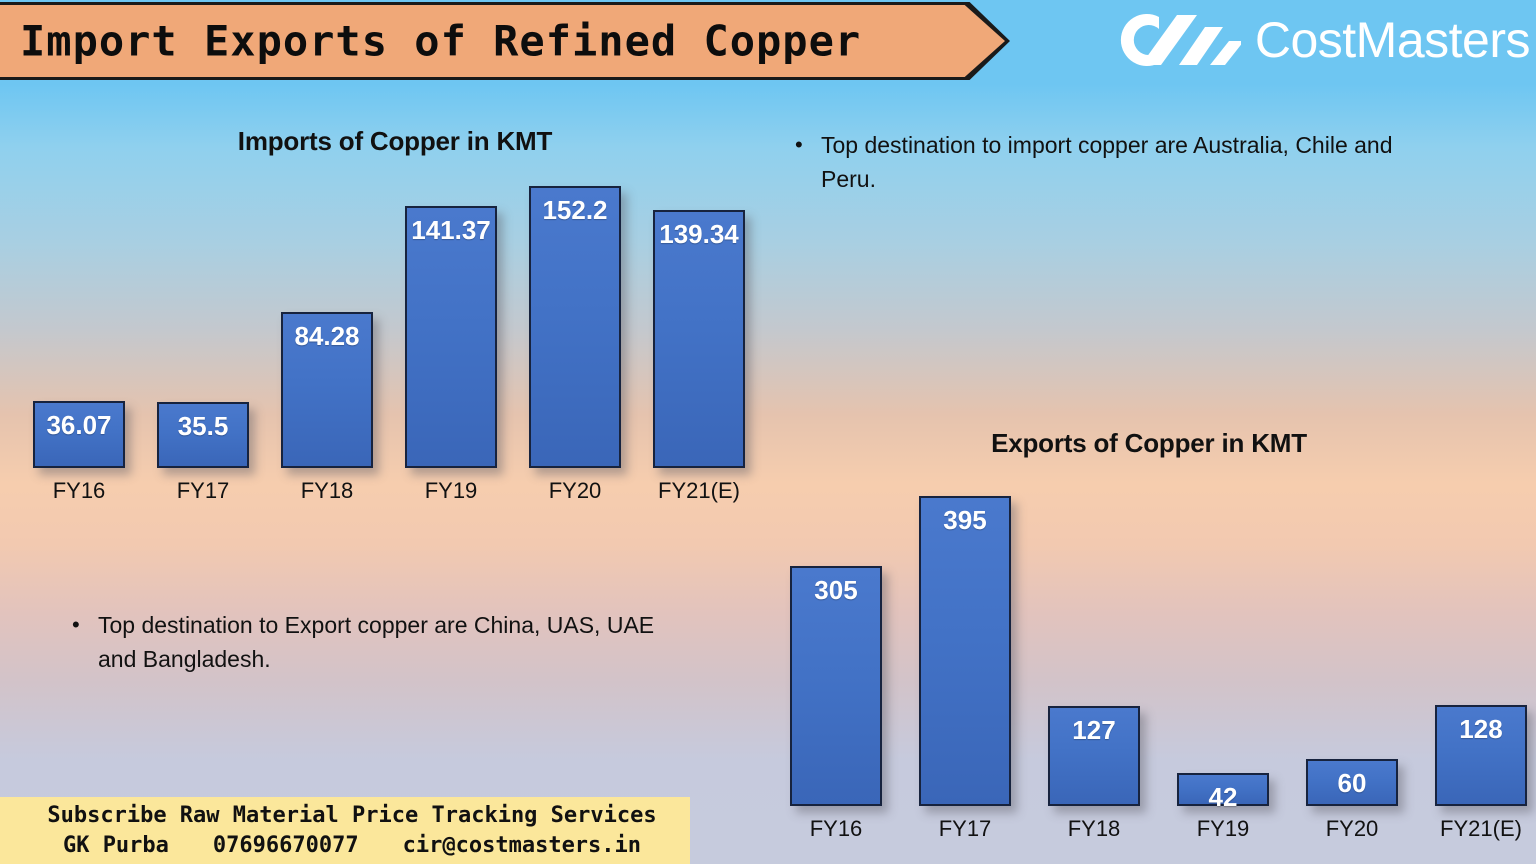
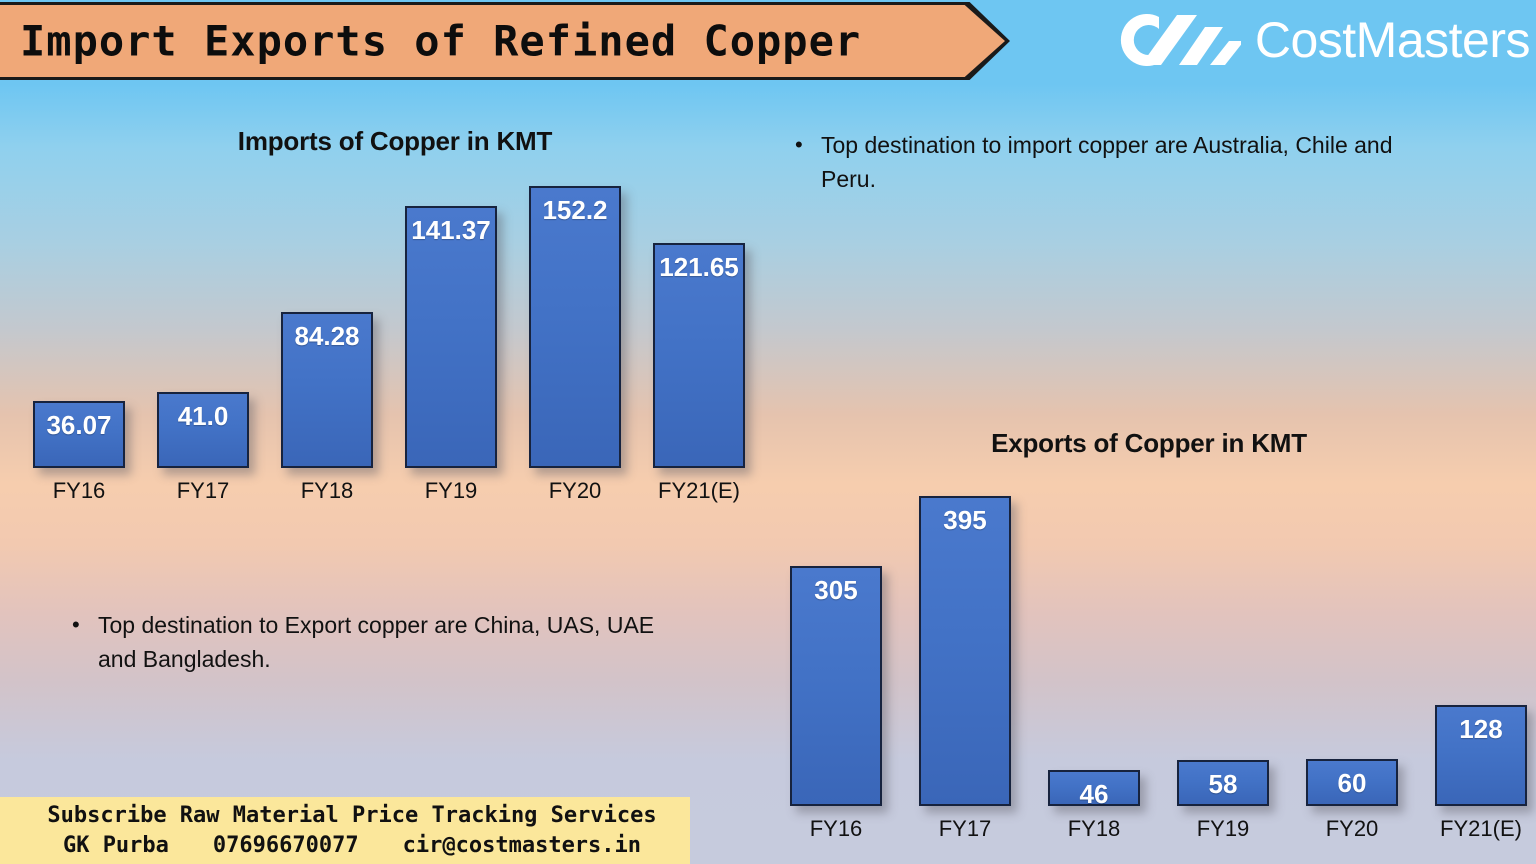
Imports of Copper in KMT/FY17: 35.5 -> 41.0
Imports of Copper in KMT/FY21(E): 139.34 -> 121.65
Exports of Copper in KMT/FY18: 127 -> 46
Exports of Copper in KMT/FY19: 42 -> 58
